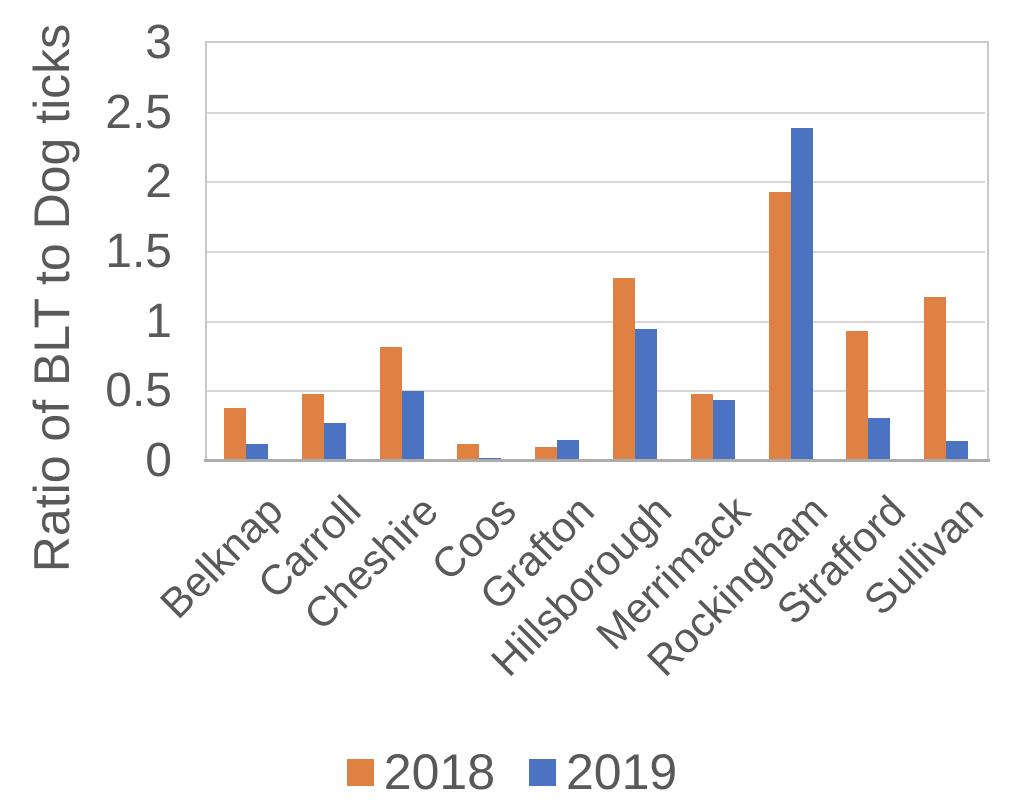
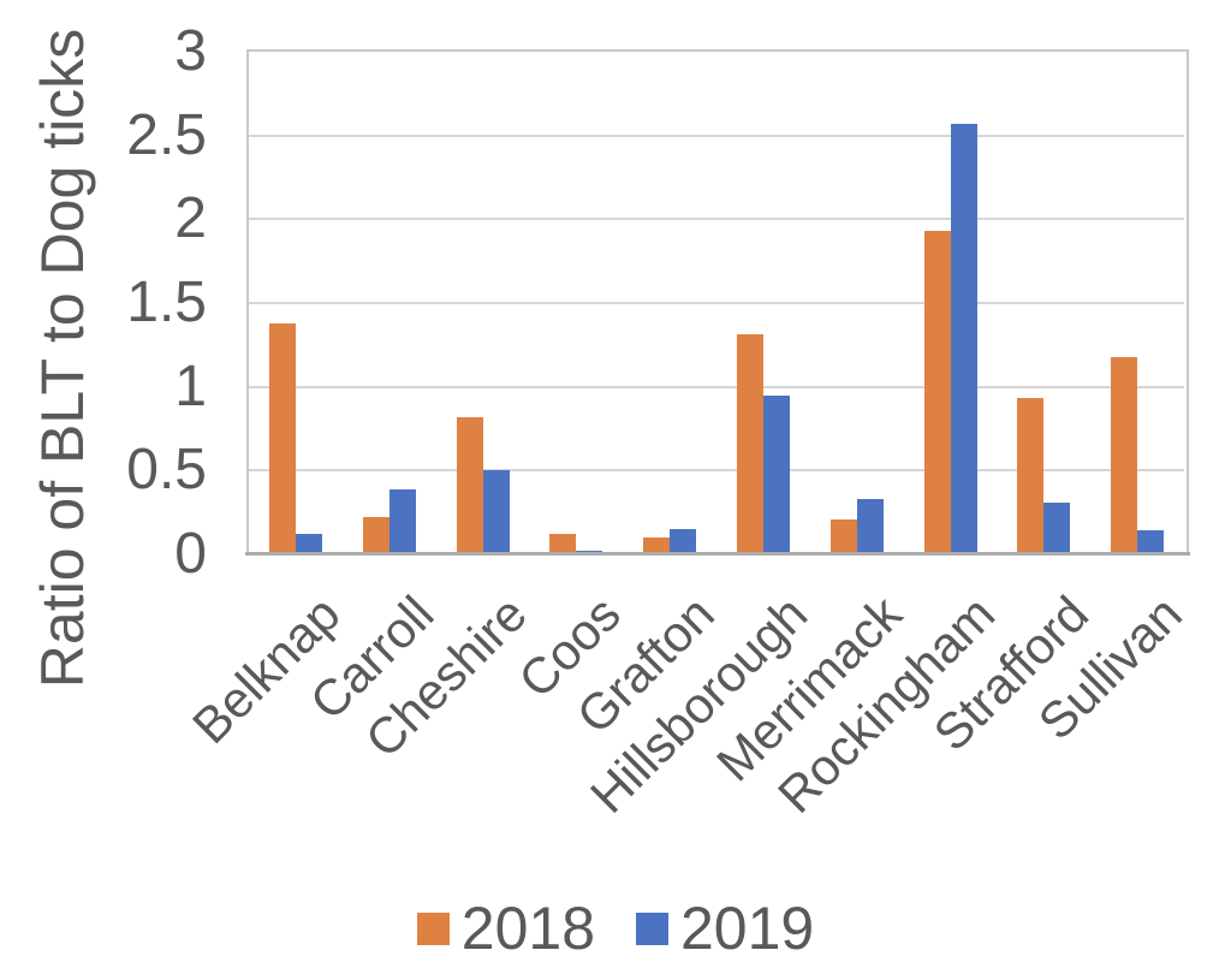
2018/Belknap: 0.38 -> 1.38
2018/Carroll: 0.48 -> 0.22
2019/Carroll: 0.27 -> 0.39
2018/Merrimack: 0.48 -> 0.21
2019/Merrimack: 0.44 -> 0.33
2019/Rockingham: 2.39 -> 2.57
